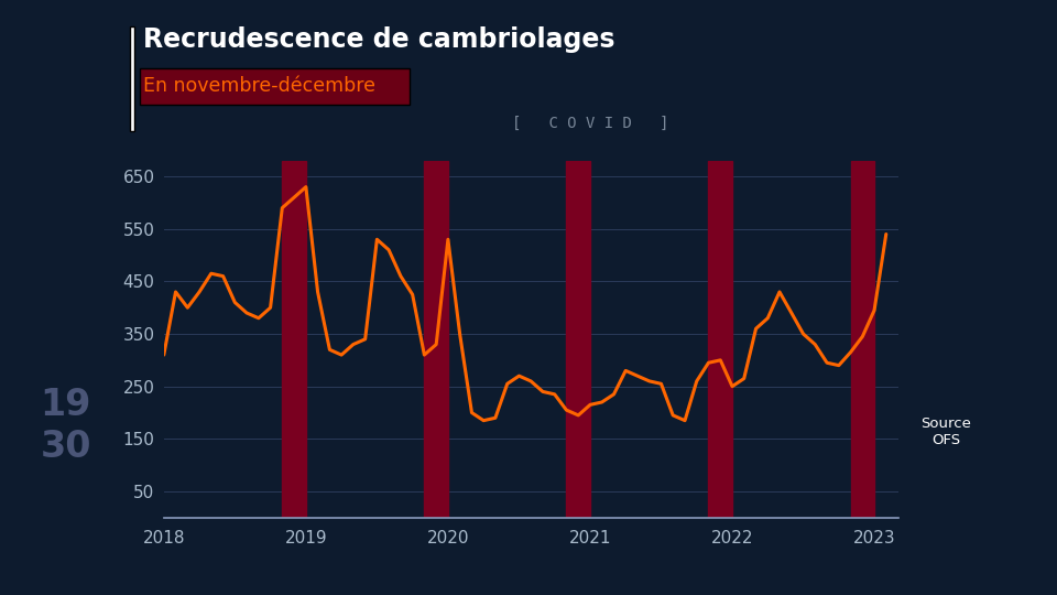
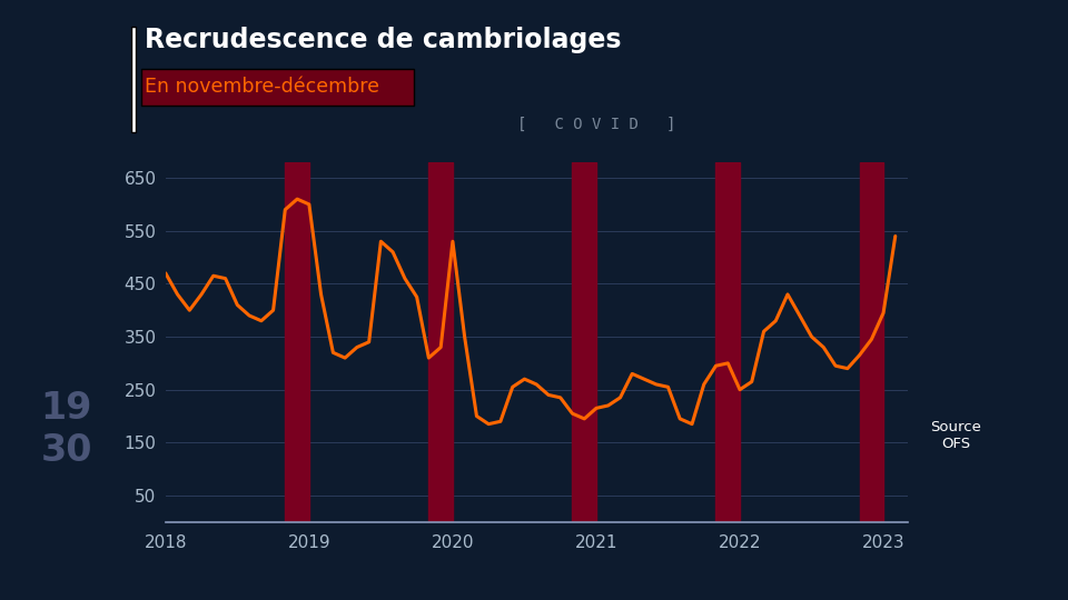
2018: 310 -> 470
2019: 630 -> 600
